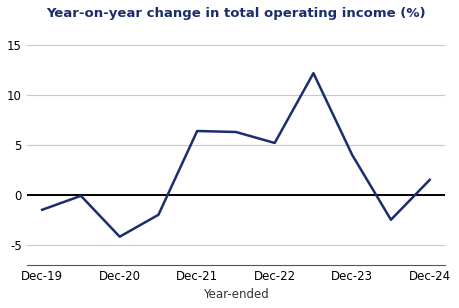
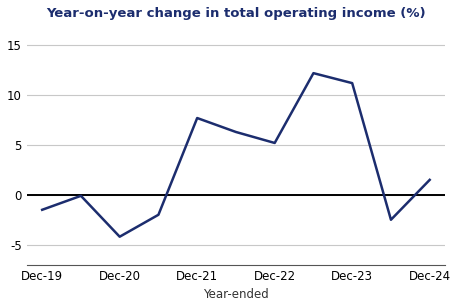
Dec-21: 6.4 -> 7.7
Dec-23: 4.0 -> 11.2
